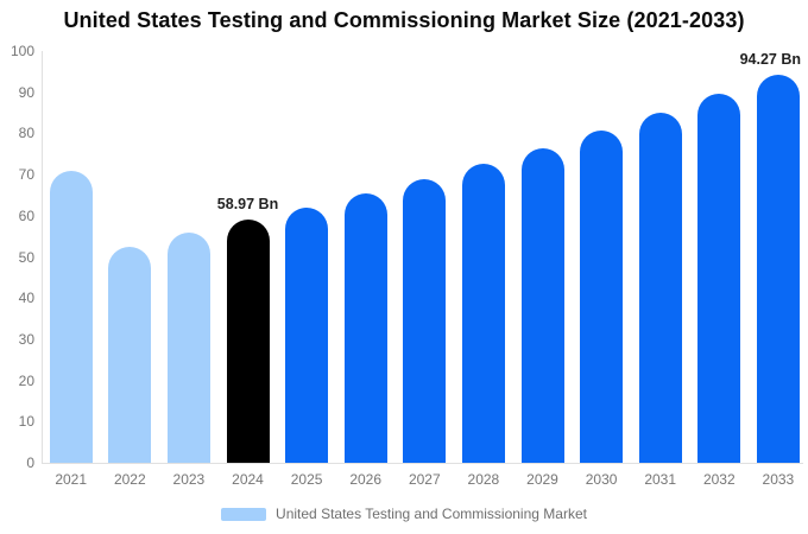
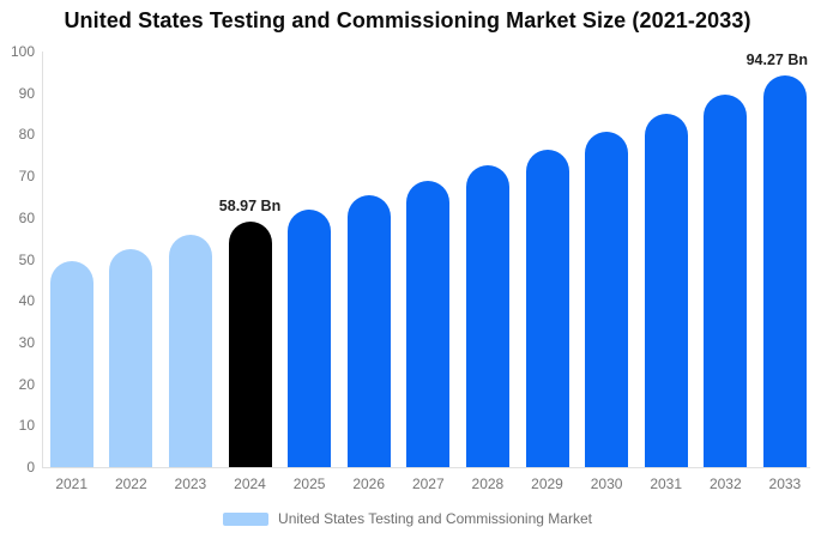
2021: 71 -> 50
